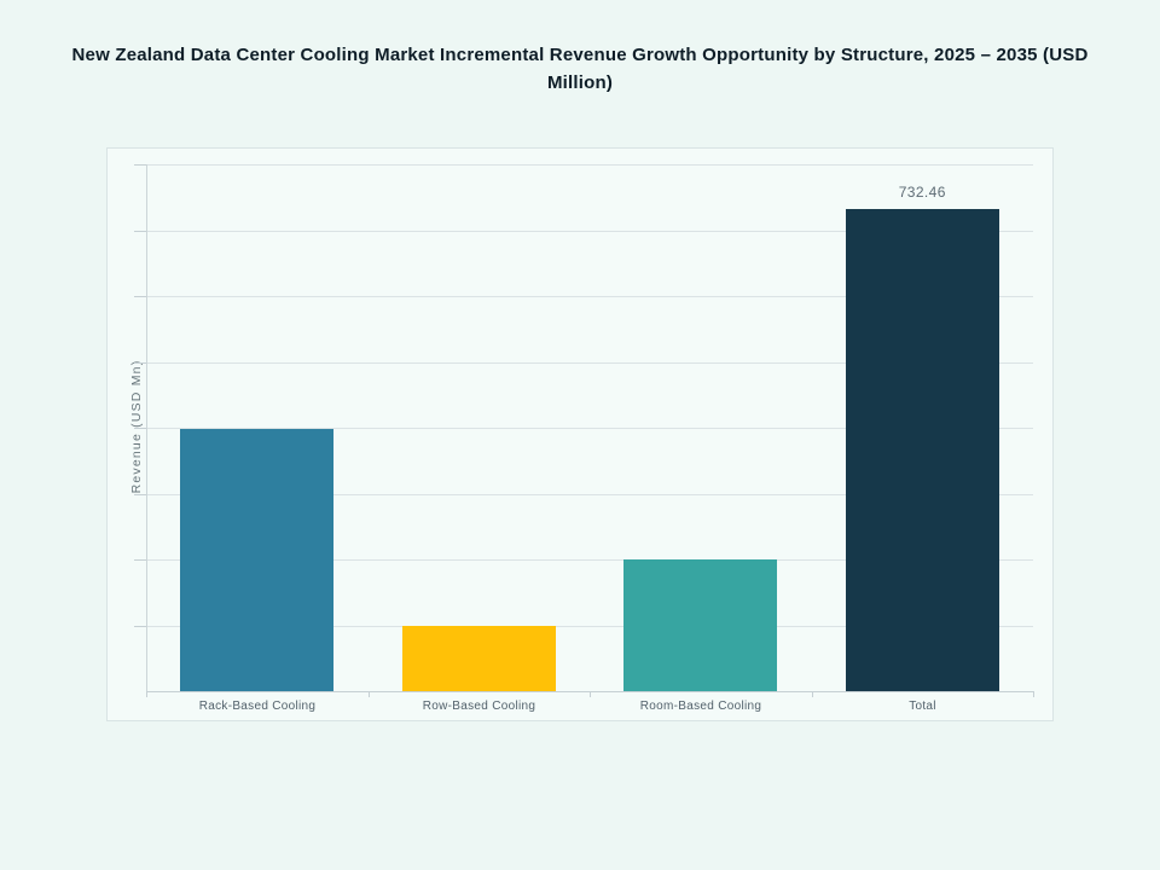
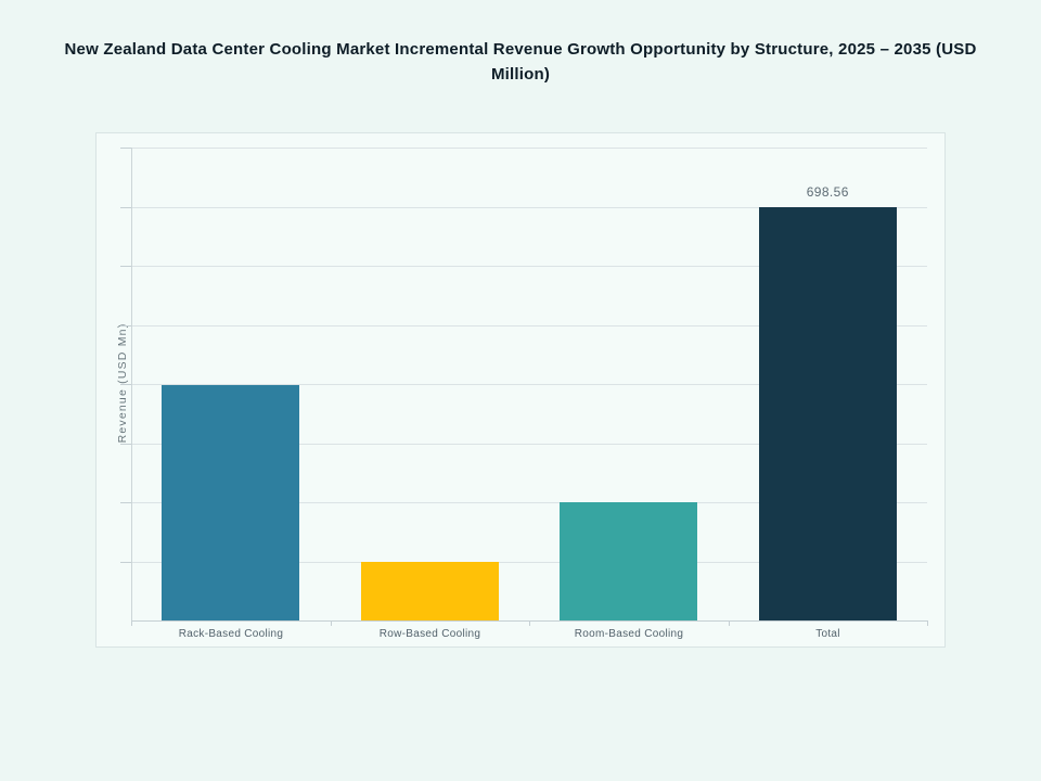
Total: 732.46 -> 698.56
